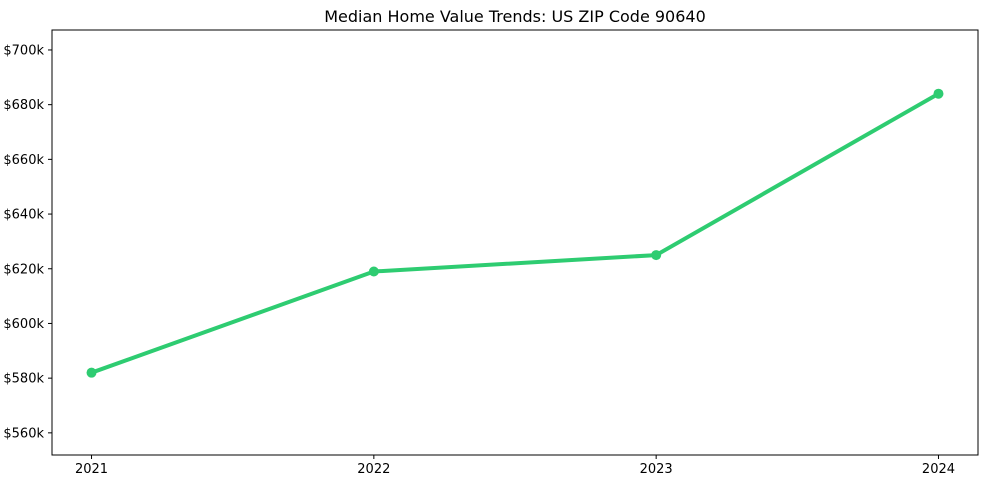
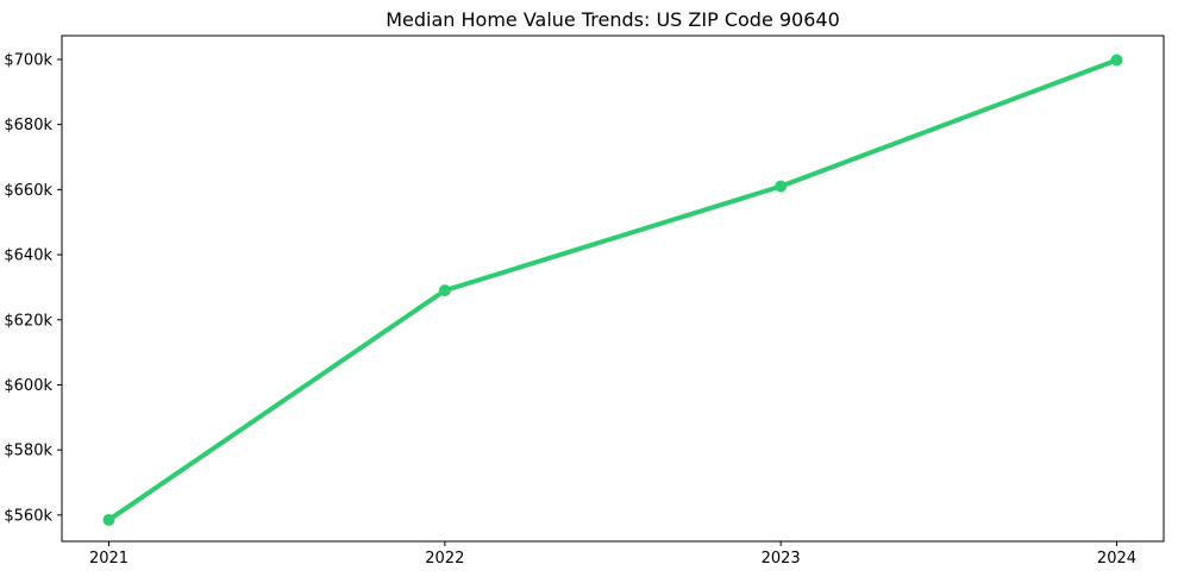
2021: $582k -> $558k
2022: $619k -> $629k
2023: $625k -> $661k
2024: $684k -> $700k
